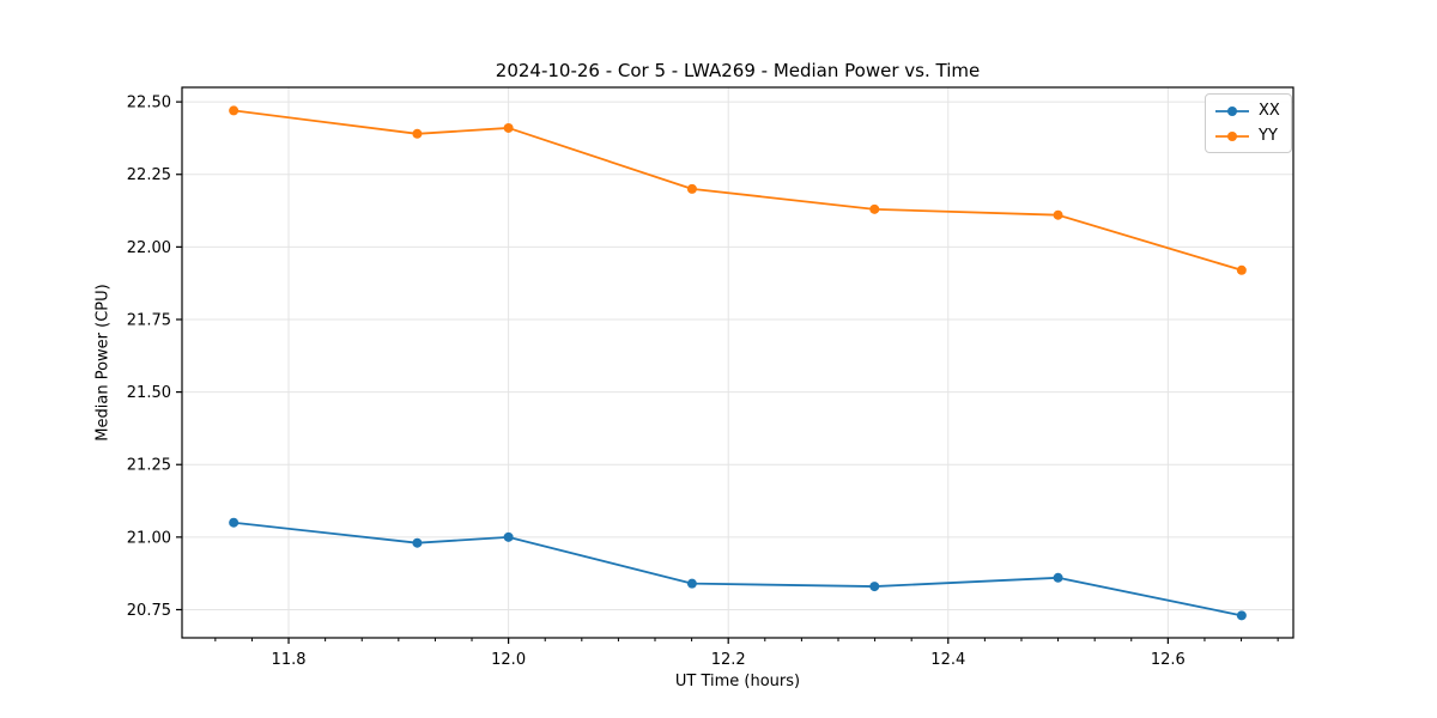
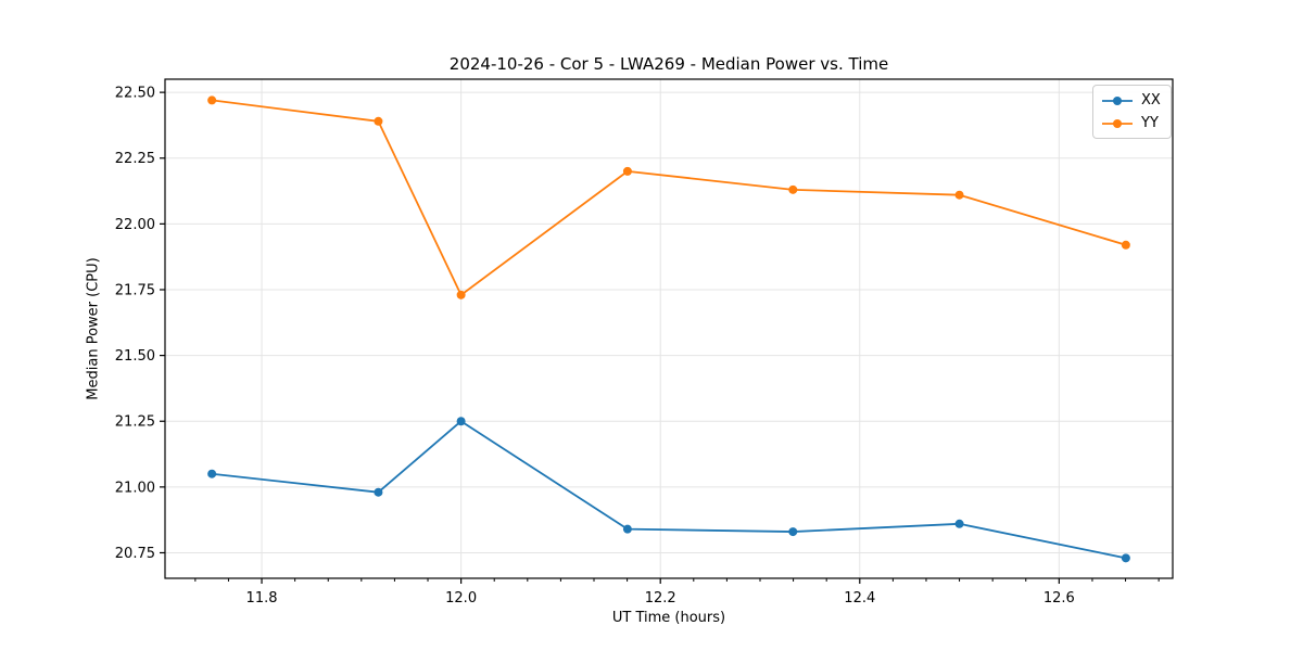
XX/12.0: 21.00 -> 21.25
YY/12.0: 22.41 -> 21.73
